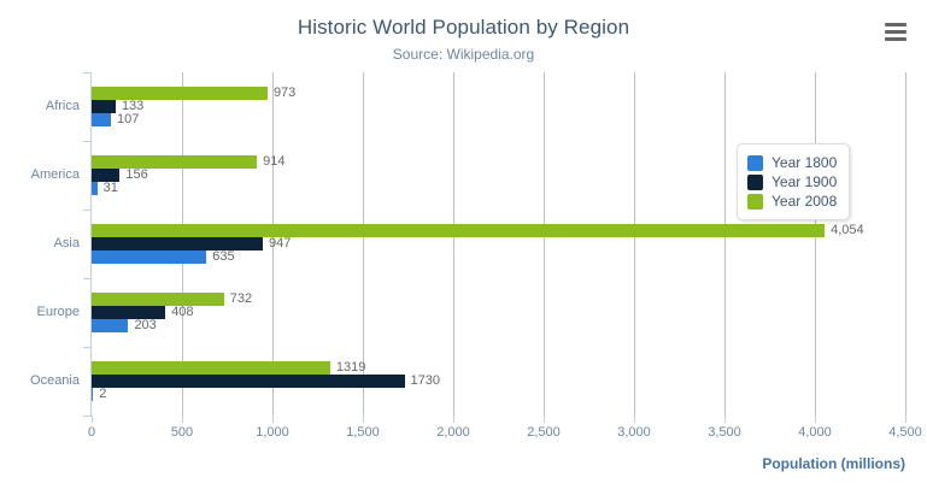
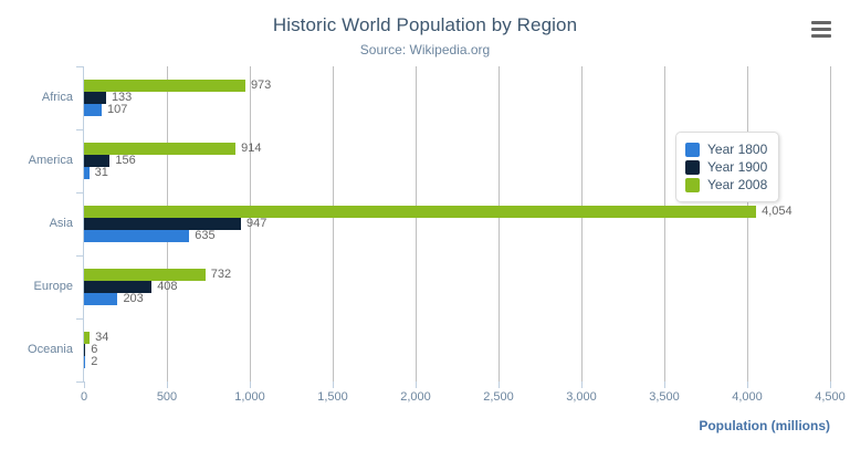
Year 1900/Oceania: 1730 -> 6
Year 2008/Oceania: 1319 -> 34
